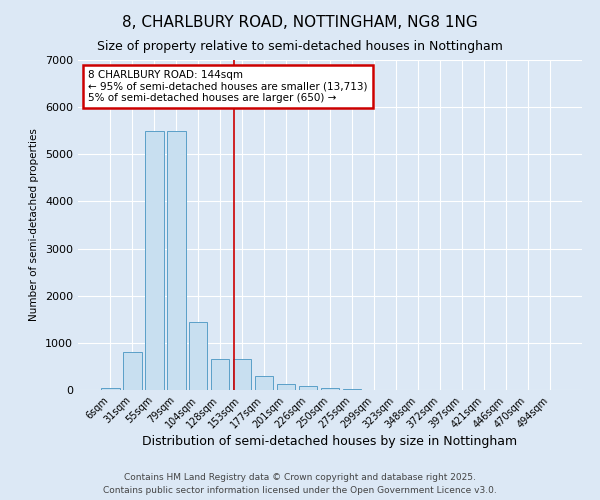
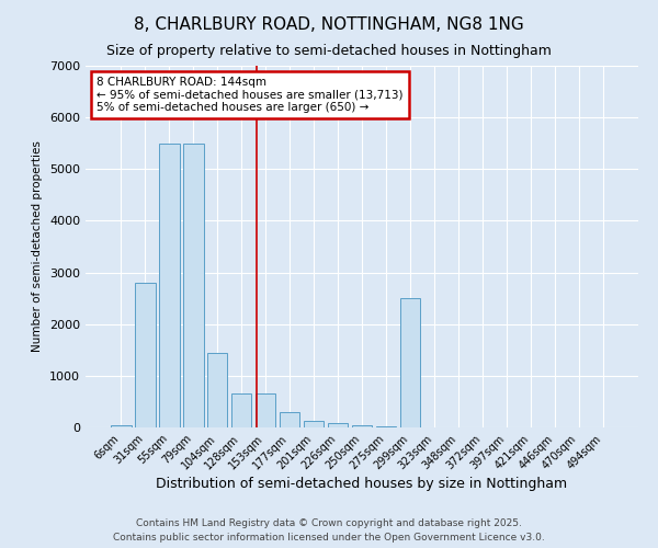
31sqm: 800 -> 2800
299sqm: 0 -> 2500
